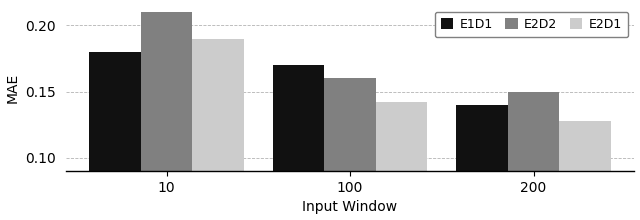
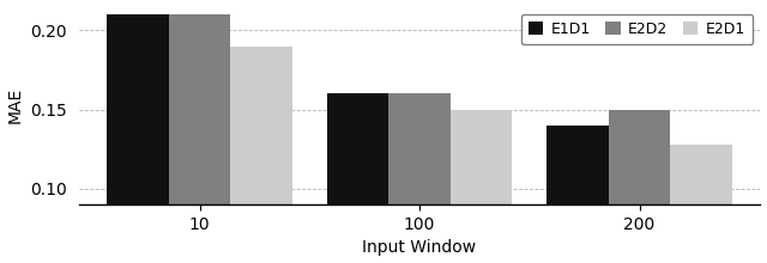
E1D1/10: 0.18 -> 0.21
E1D1/100: 0.17 -> 0.16
E2D1/100: 0.142 -> 0.150
